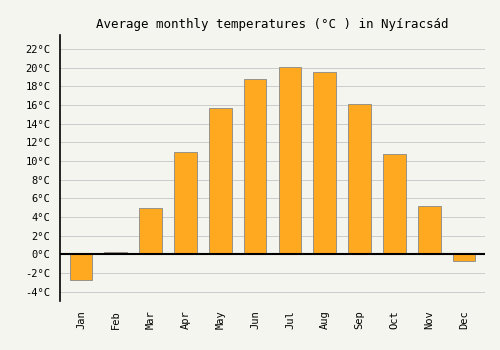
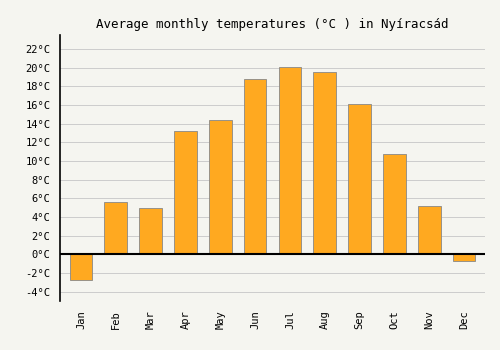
Feb: 0.2°C -> 5.6°C
Apr: 11.0°C -> 13.2°C
May: 15.7°C -> 14.4°C
